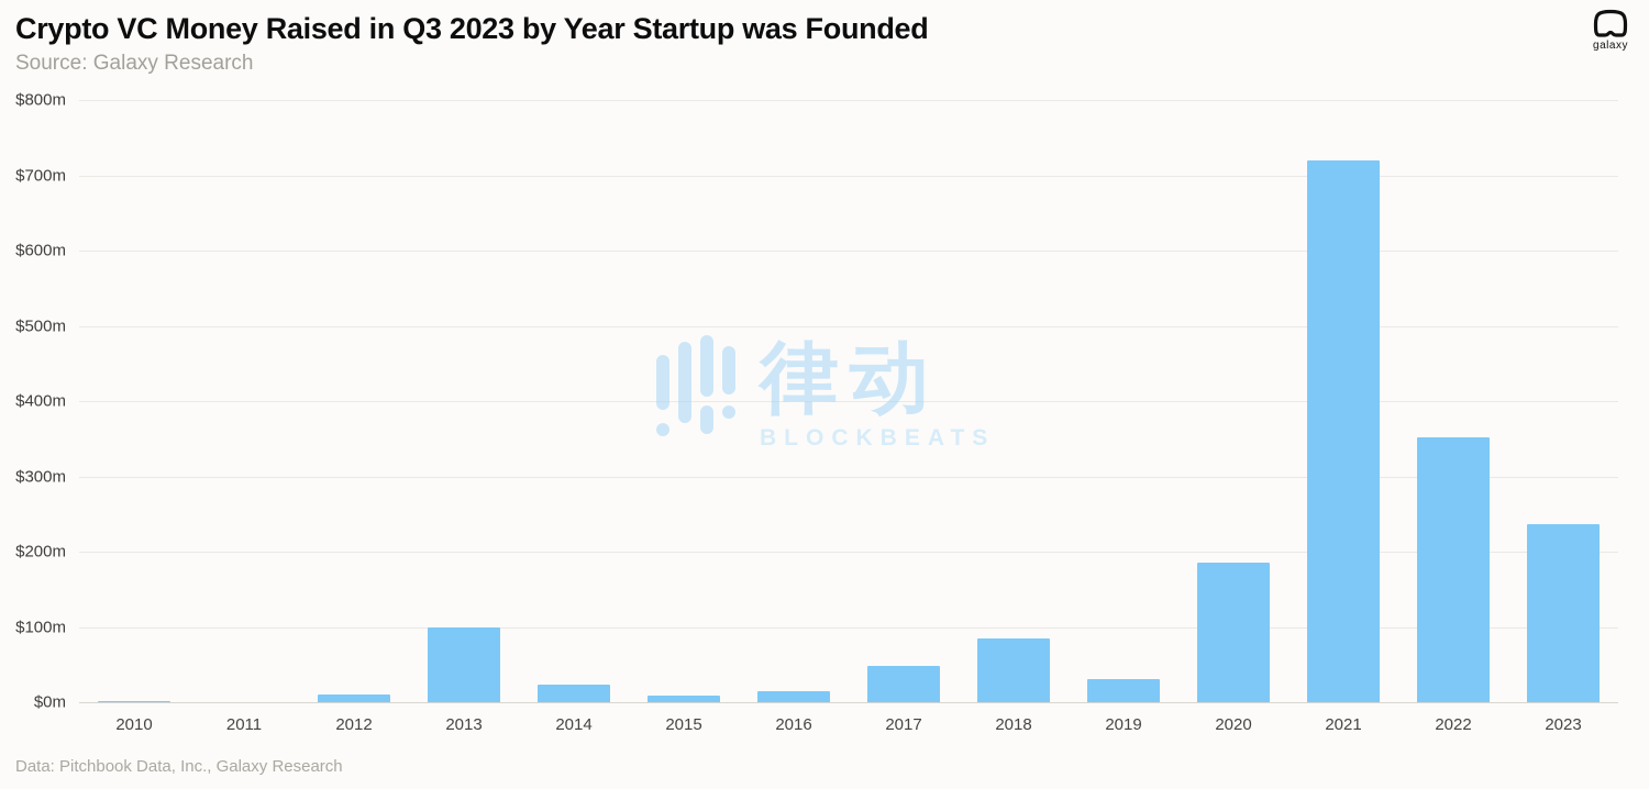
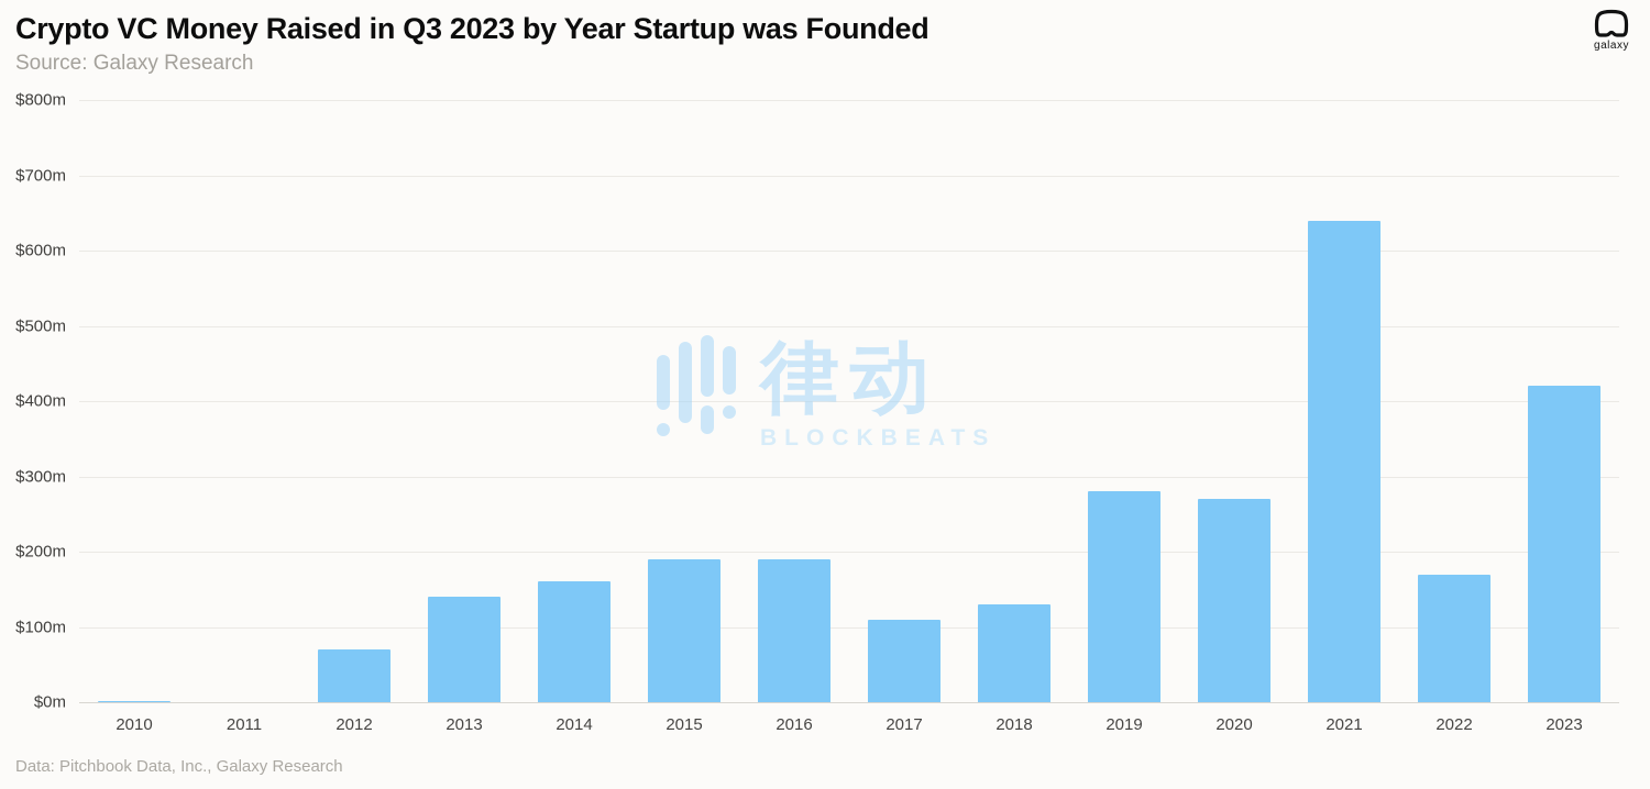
2012: $10m -> $70m
2013: $100m -> $140m
2014: $20m -> $160m
2015: $10m -> $190m
2016: $10m -> $190m
2017: $50m -> $110m
2018: $80m -> $130m
2019: $30m -> $280m
2020: $180m -> $270m
2021: $720m -> $640m
2022: $350m -> $170m
2023: $240m -> $420m
